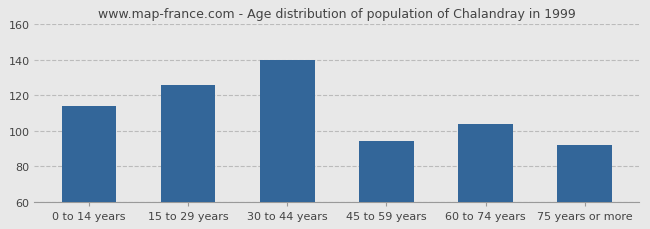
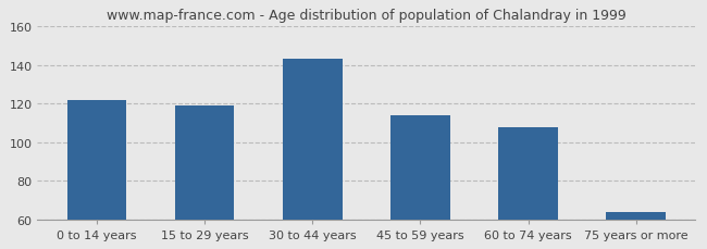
0 to 14 years: 114 -> 122
15 to 29 years: 126 -> 119
30 to 44 years: 140 -> 143
45 to 59 years: 94 -> 114
60 to 74 years: 104 -> 108
75 years or more: 92 -> 64
